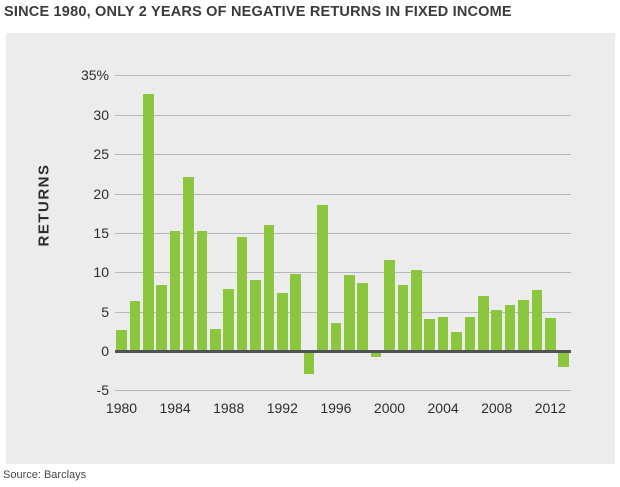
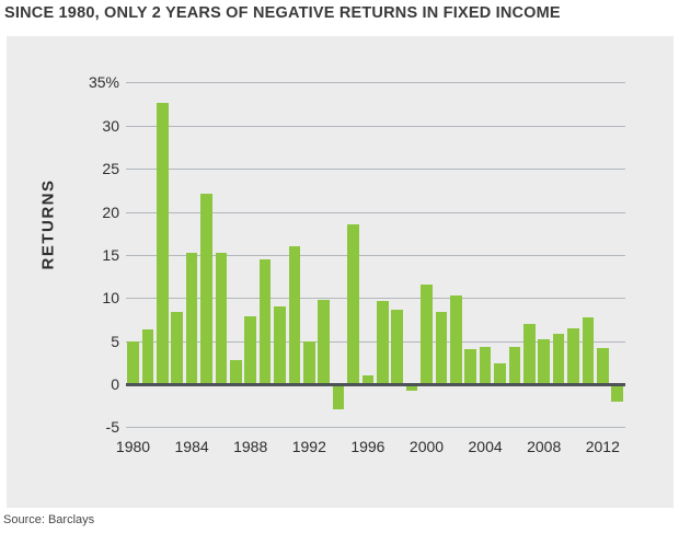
1980: 3% -> 5%
1992: 7% -> 5%
1996: 4% -> 1%
